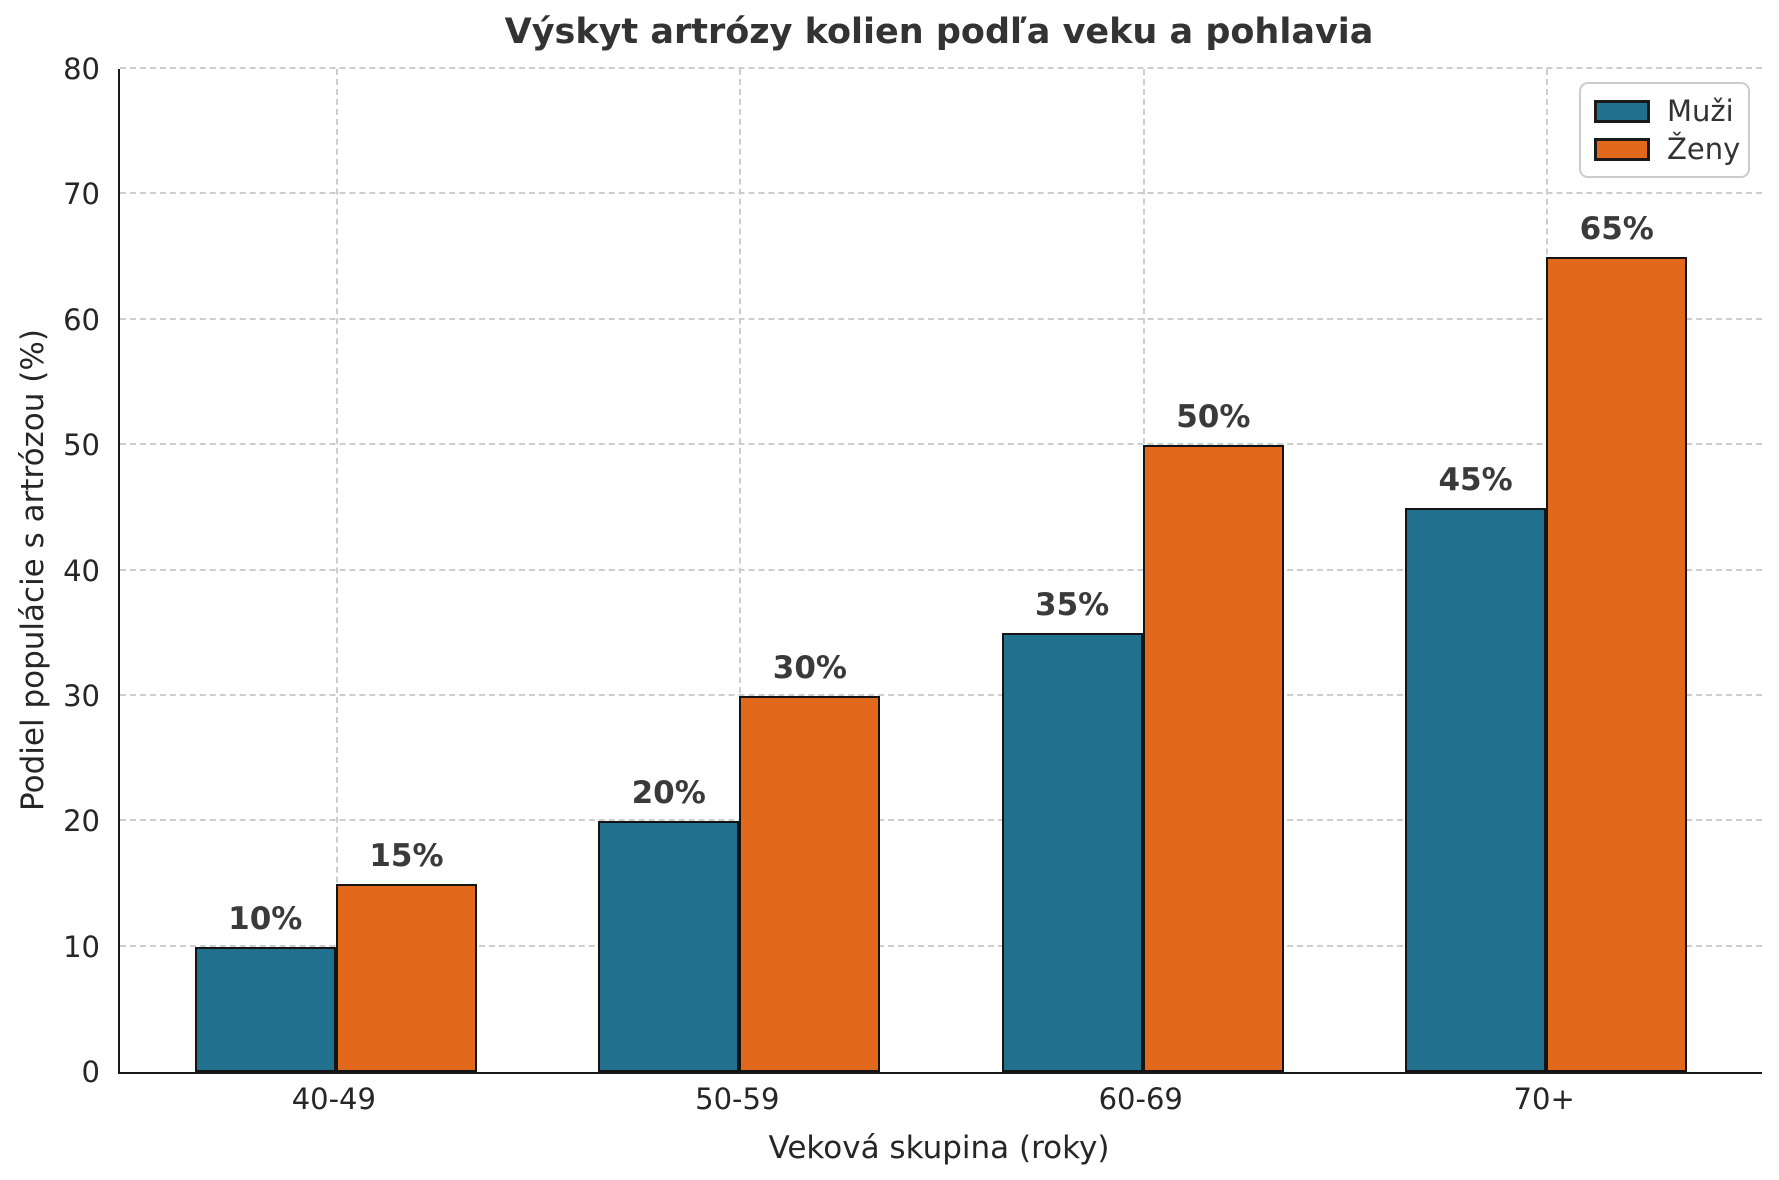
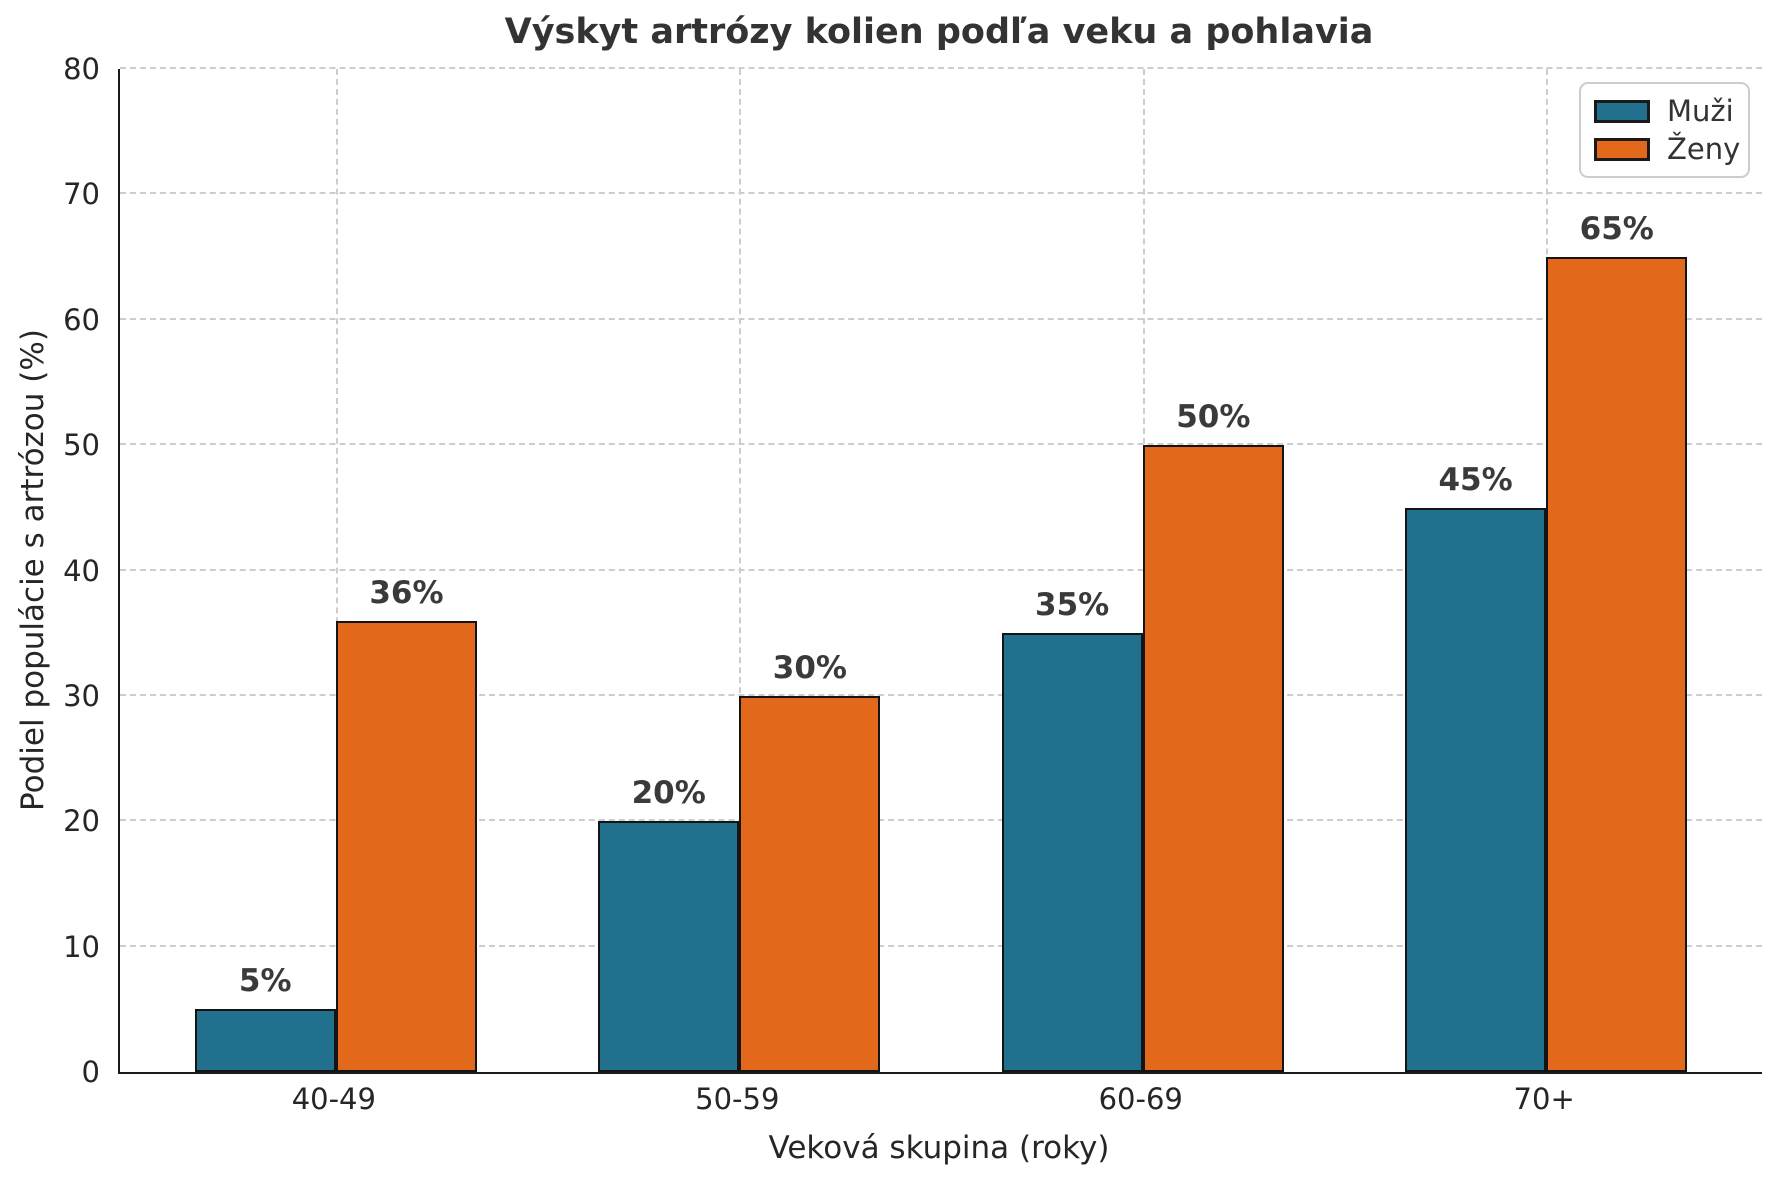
Muži/40-49: 10% -> 5%
Ženy/40-49: 15% -> 36%
